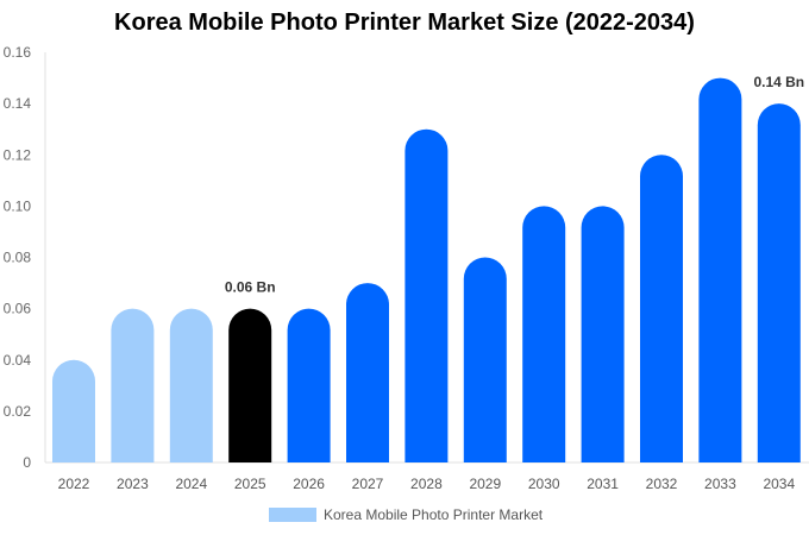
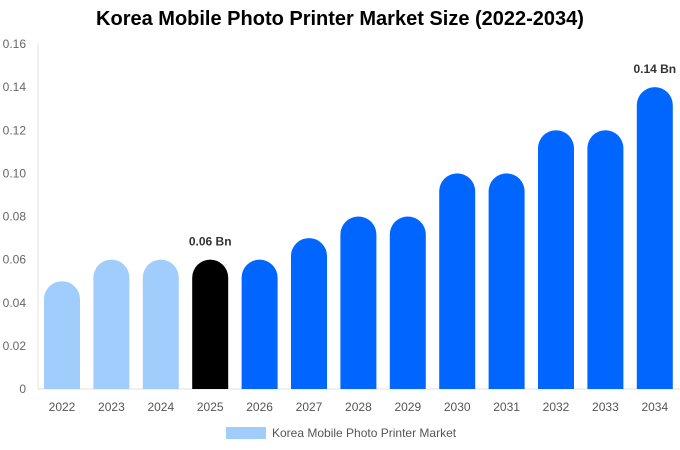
2022: 0.04 -> 0.05
2028: 0.13 -> 0.08
2033: 0.15 -> 0.12
